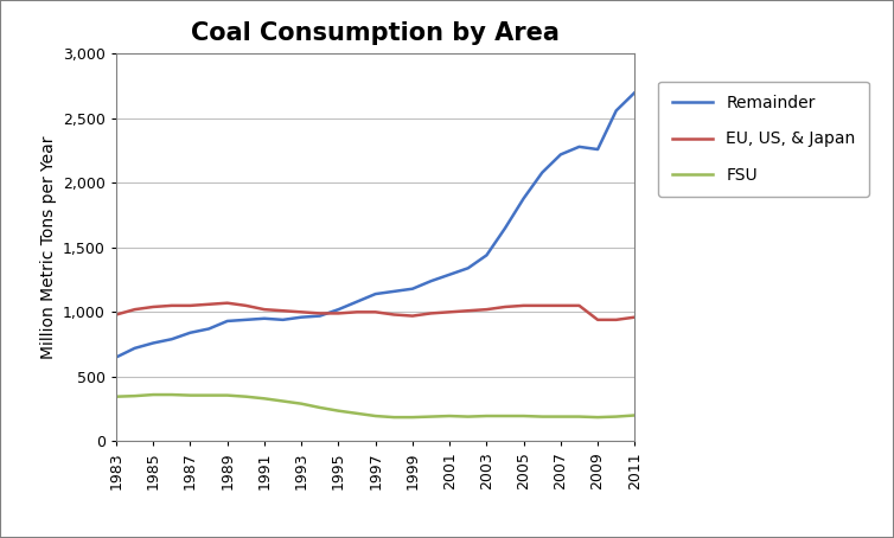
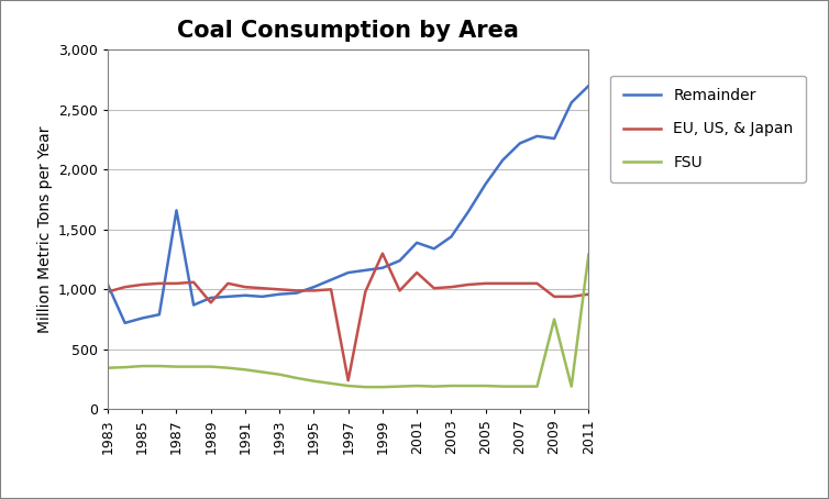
Remainder/1983: 650 -> 1,040
Remainder/1987: 840 -> 1,660
EU, US, & Japan/1989: 1,070 -> 890
EU, US, & Japan/1997: 1,000 -> 240
EU, US, & Japan/1999: 970 -> 1,300
Remainder/2001: 1,290 -> 1,390
EU, US, & Japan/2001: 1,000 -> 1,140
FSU/2009: 180 -> 750
FSU/2011: 200 -> 1,290
